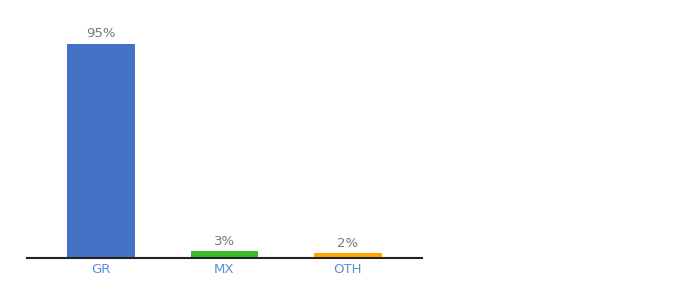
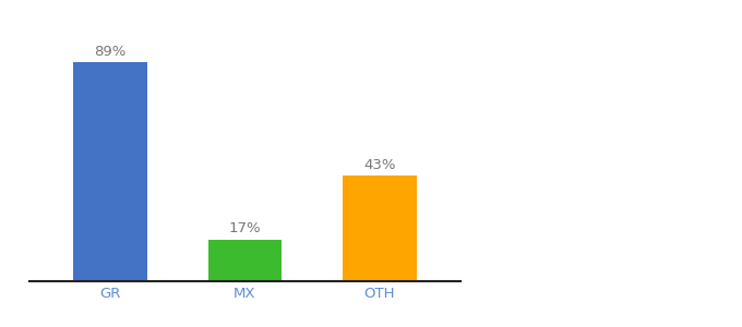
GR: 95% -> 89%
MX: 3% -> 17%
OTH: 2% -> 43%
